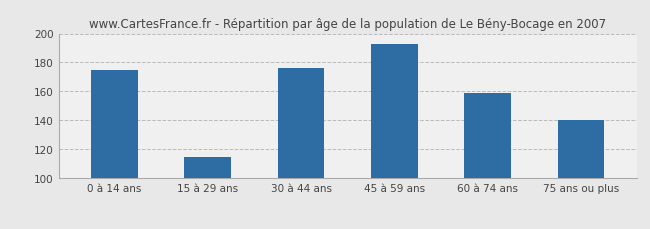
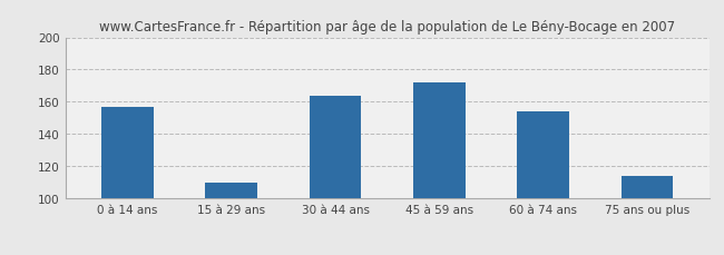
0 à 14 ans: 175 -> 157
15 à 29 ans: 115 -> 110
30 à 44 ans: 176 -> 164
45 à 59 ans: 193 -> 172
60 à 74 ans: 159 -> 154
75 ans ou plus: 140 -> 114
